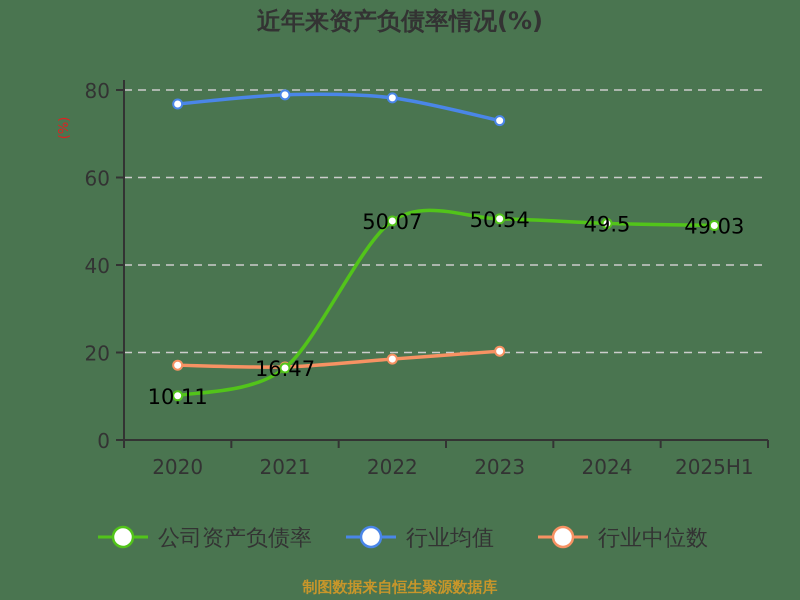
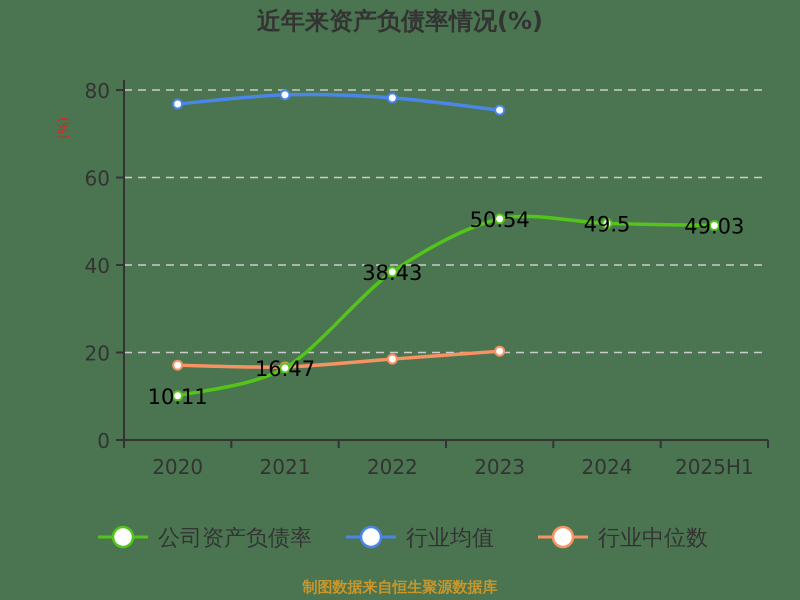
公司资产负债率/2022: 50.07 -> 38.43
行业均值/2023: 73 -> 75
